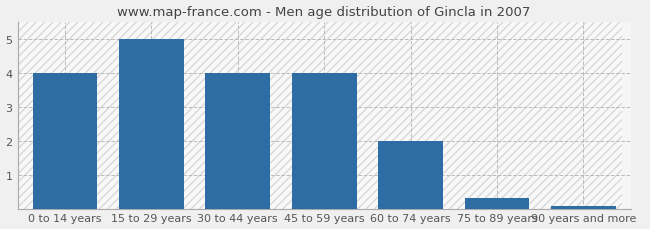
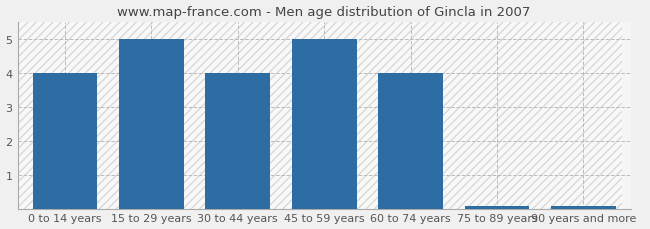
45 to 59 years: 4.00 -> 5.00
60 to 74 years: 2.00 -> 4.00
75 to 89 years: 0.30 -> 0.07
